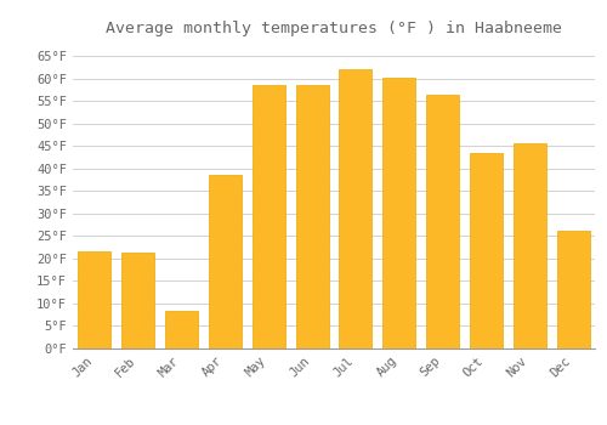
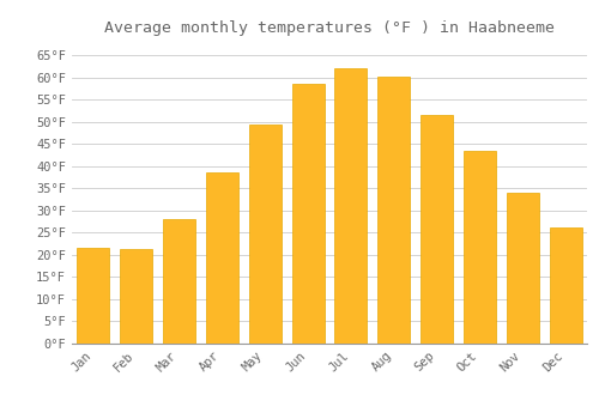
Mar: 8.5°F -> 28.0°F
May: 58.5°F -> 49.5°F
Sep: 56.5°F -> 51.5°F
Nov: 45.5°F -> 34.0°F
